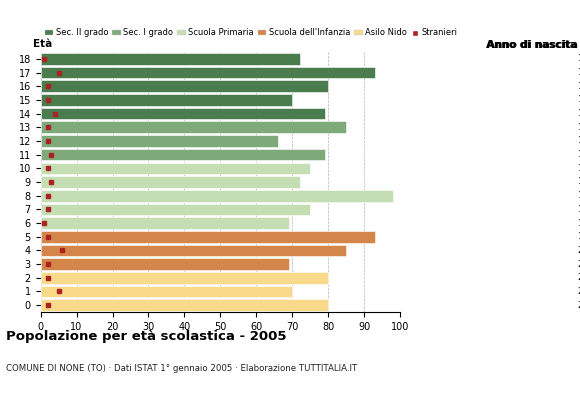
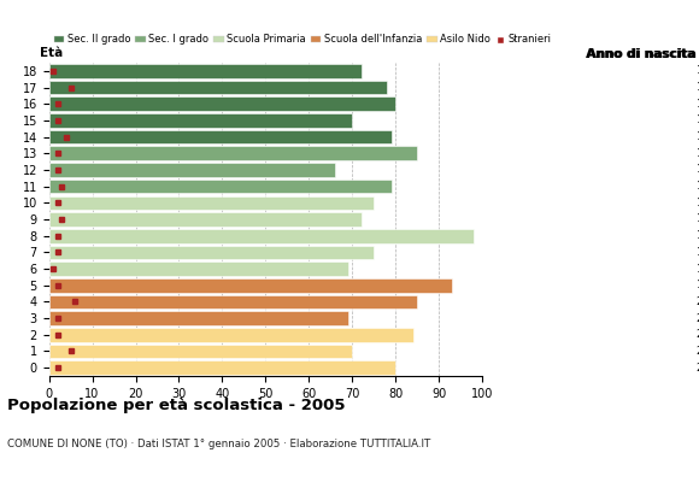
17: 93 -> 78
2: 80 -> 84
